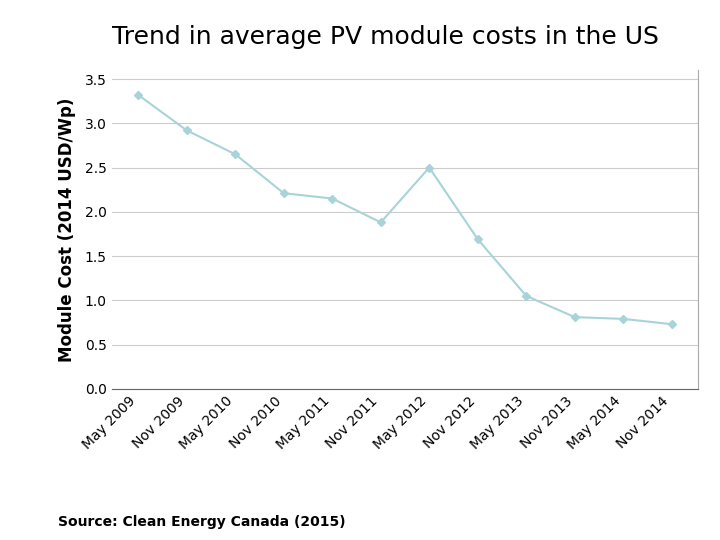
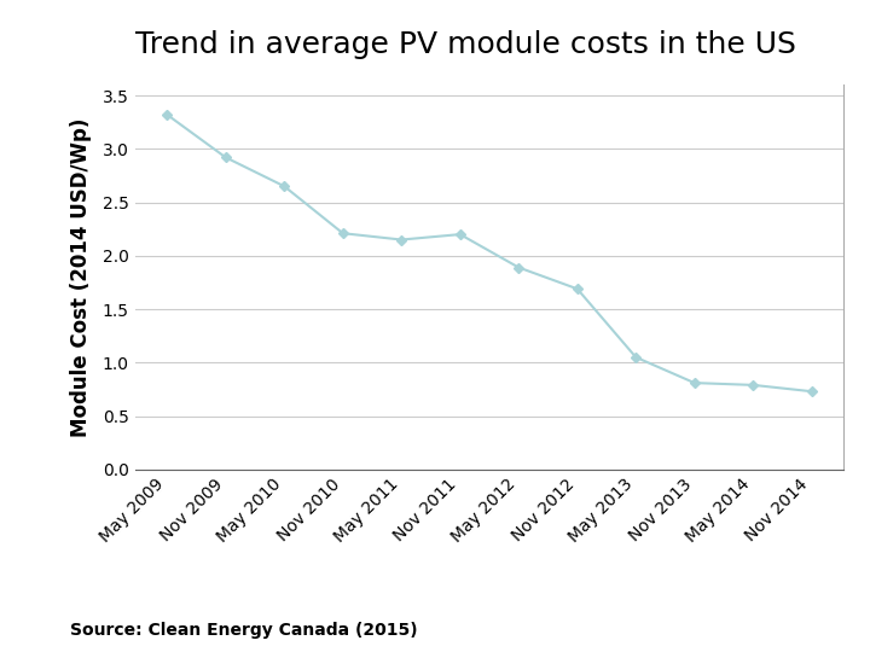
Nov 2011: 1.88 -> 2.20
May 2012: 2.50 -> 1.89
